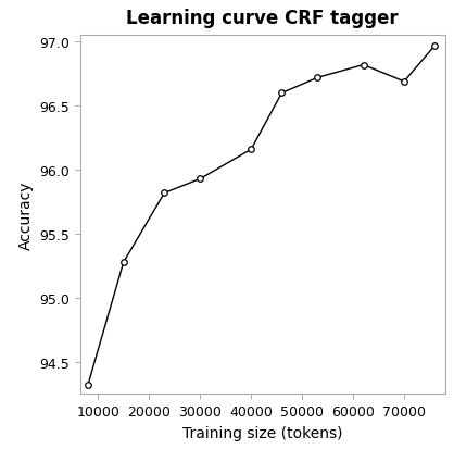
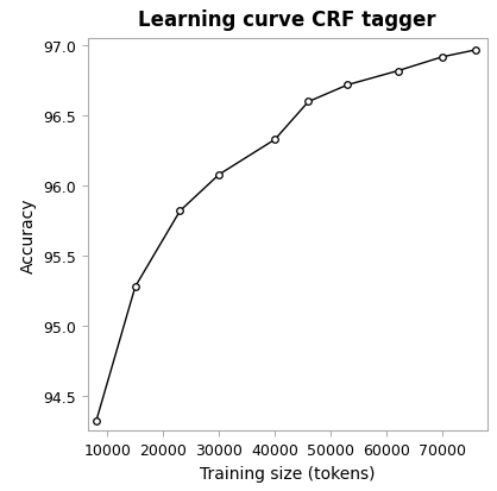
30000: 95.93 -> 96.08
40000: 96.16 -> 96.33
70000: 96.69 -> 96.92
